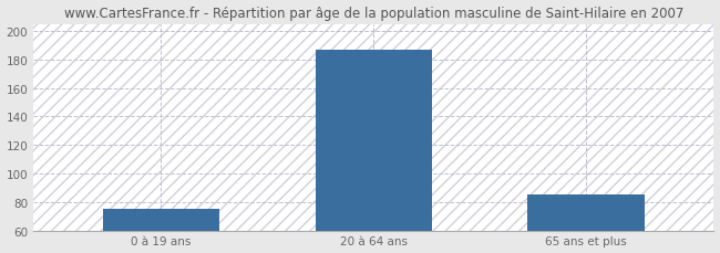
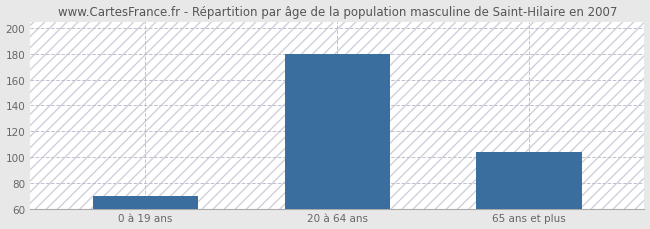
0 à 19 ans: 75 -> 70
20 à 64 ans: 187 -> 180
65 ans et plus: 85 -> 104
